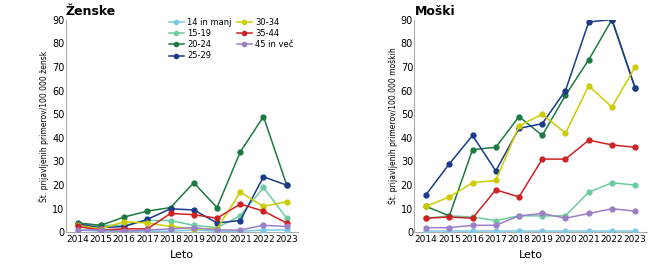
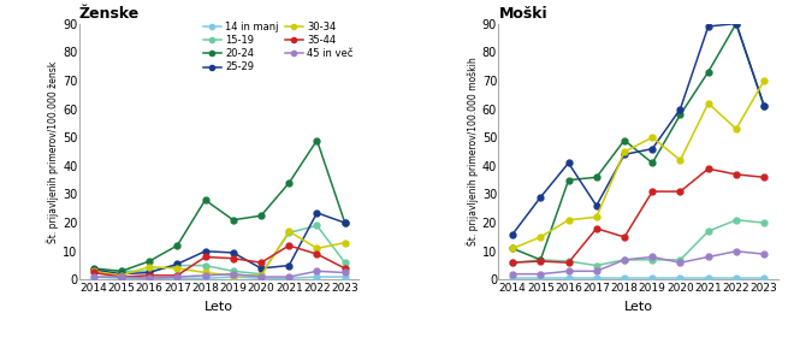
Ženske/20-24/2017: 9.0 -> 12.0
Ženske/20-24/2018: 10.5 -> 28.0
Ženske/20-24/2020: 10.5 -> 22.5
Ženske/15-19/2021: 7.0 -> 16.5
